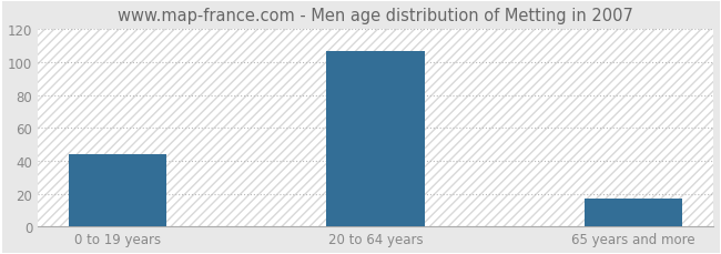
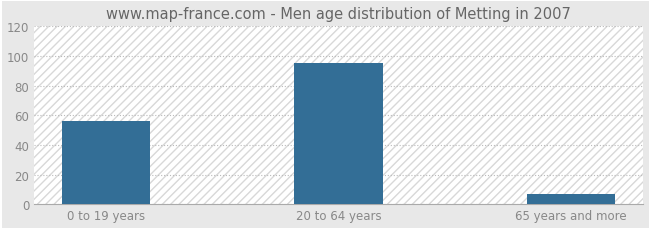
0 to 19 years: 44 -> 56
20 to 64 years: 107 -> 95
65 years and more: 17 -> 7
